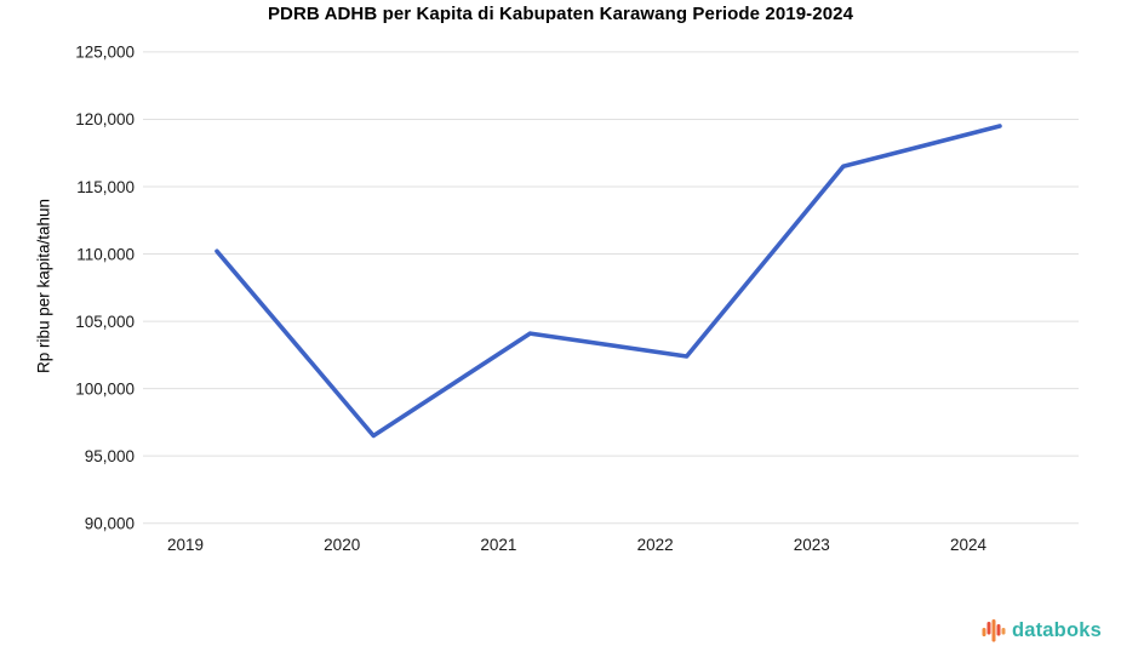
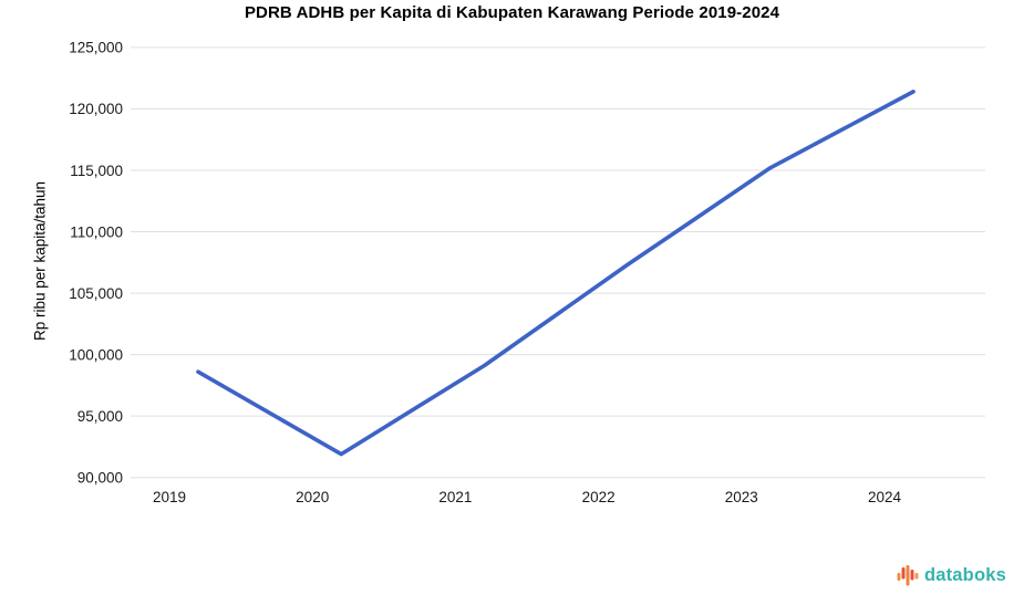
2019: 110200 -> 98600
2020: 96500 -> 91900
2021: 104100 -> 99100
2022: 102400 -> 107300
2023: 116500 -> 115200
2024: 119500 -> 121400
